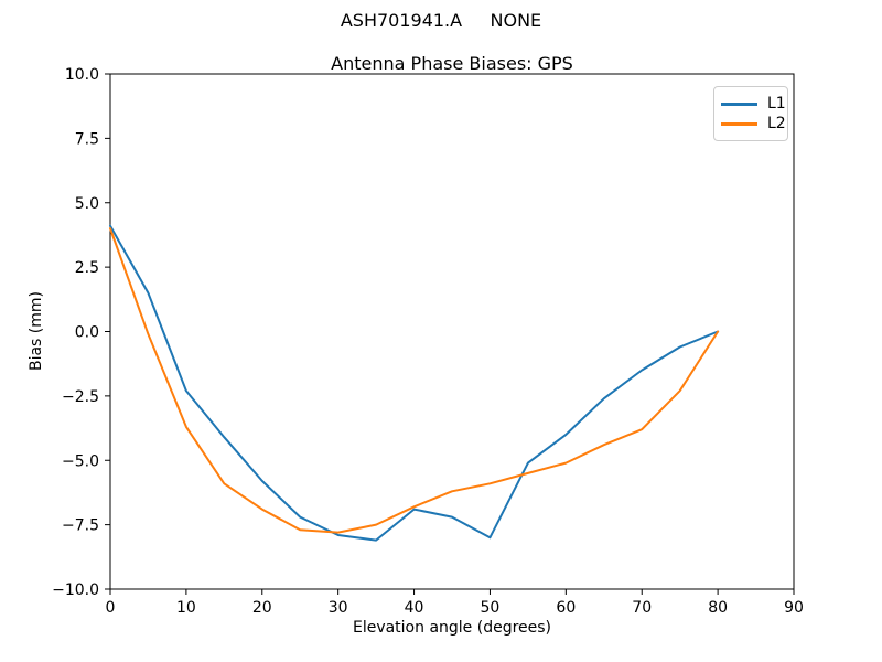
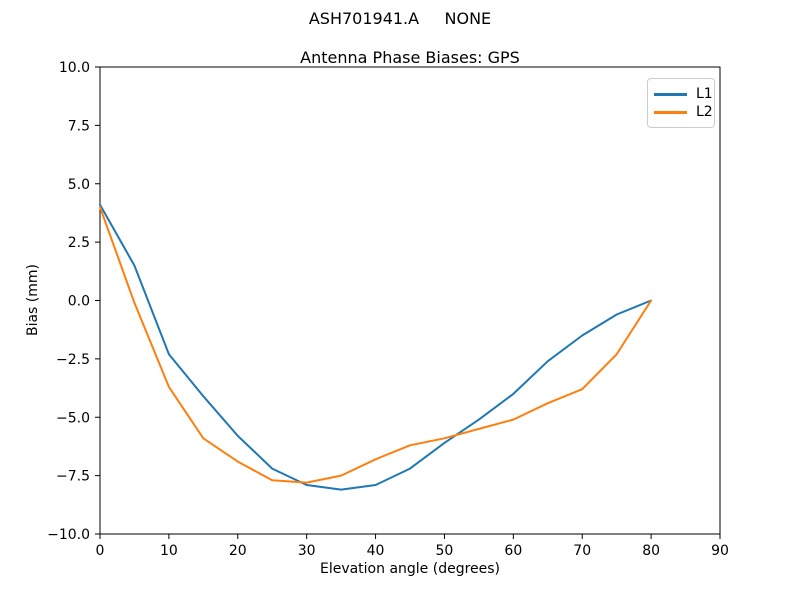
L1/40: -6.9 -> -7.9
L1/50: -8.0 -> -6.1
